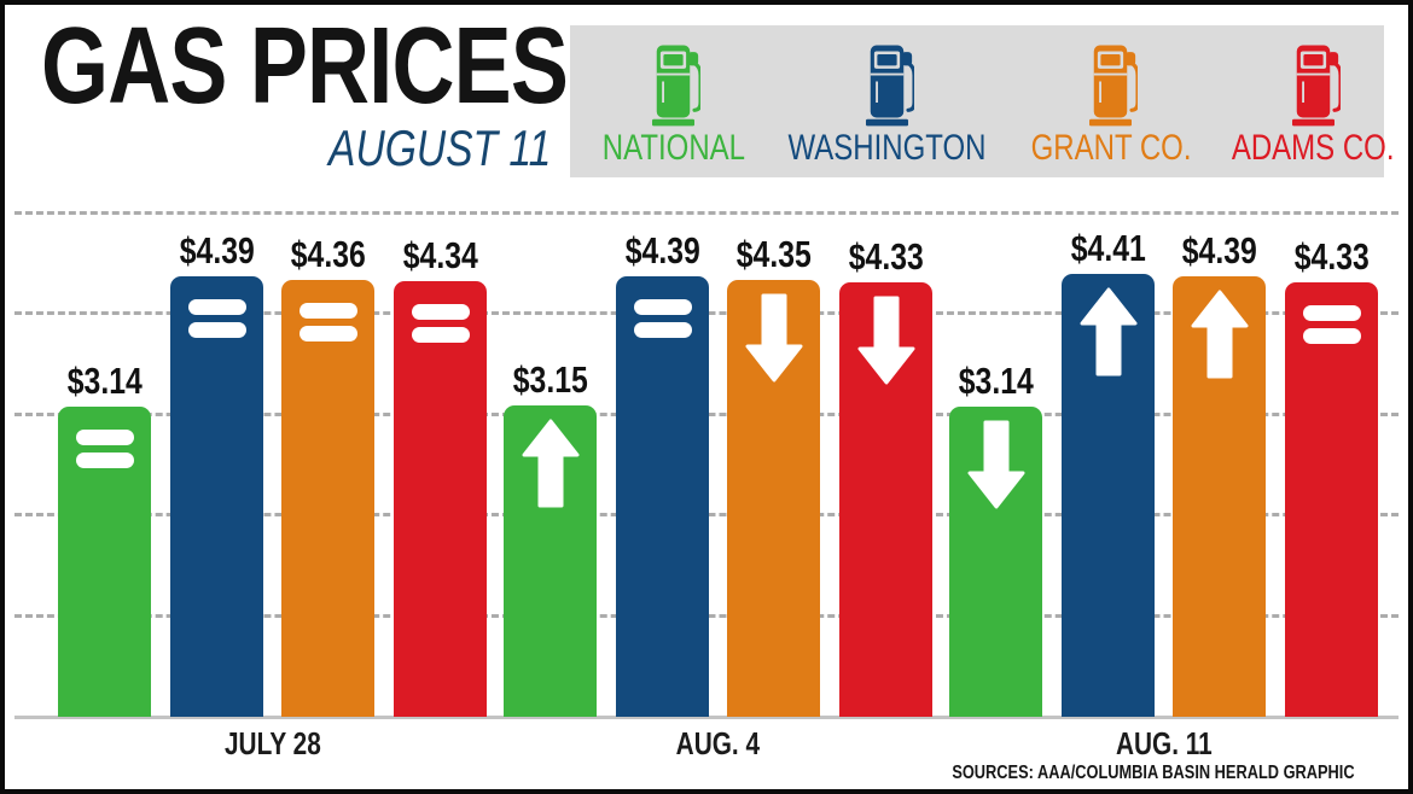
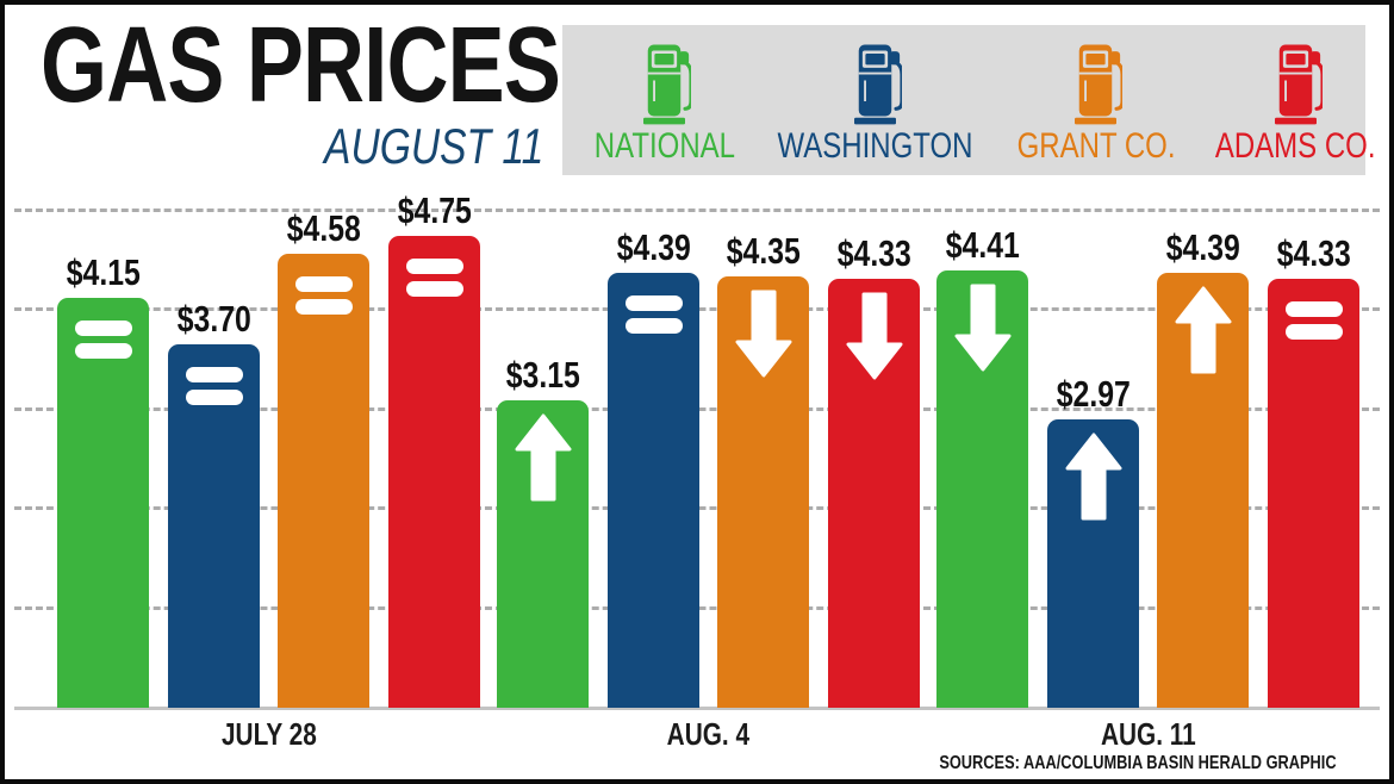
NATIONAL/JULY 28: $3.14 -> $4.15
WASHINGTON/JULY 28: $4.39 -> $3.70
GRANT CO./JULY 28: $4.36 -> $4.58
ADAMS CO./JULY 28: $4.34 -> $4.75
NATIONAL/AUG. 11: $3.14 -> $4.41
WASHINGTON/AUG. 11: $4.41 -> $2.97
